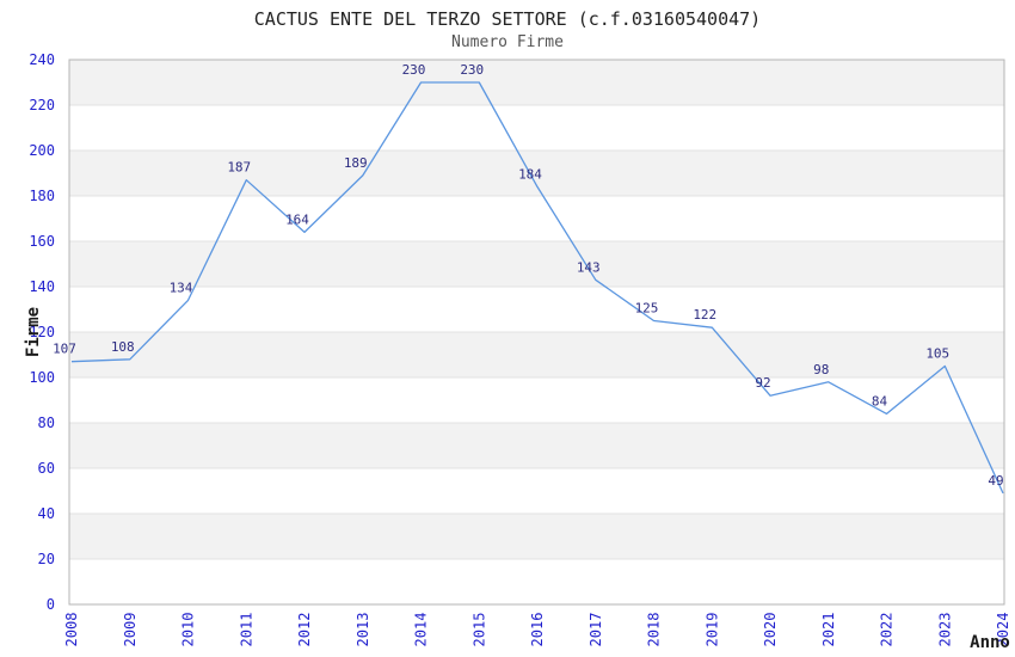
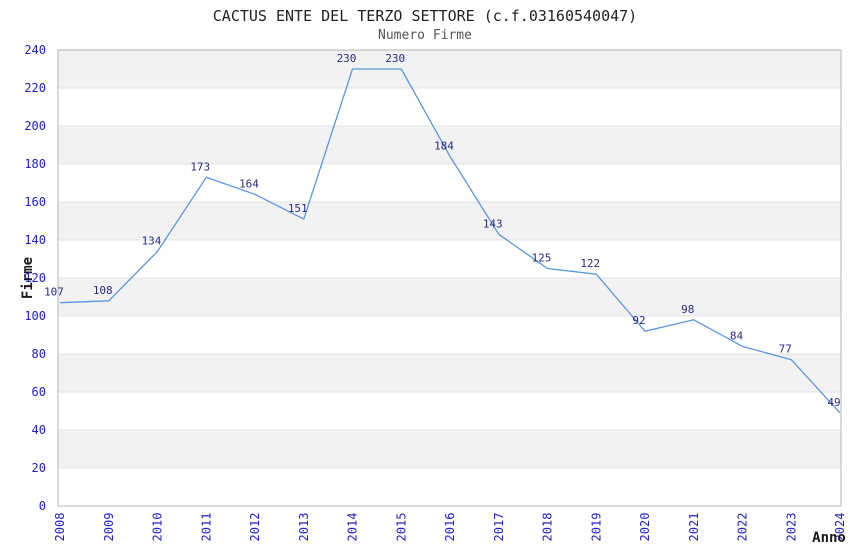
2011: 187 -> 173
2013: 189 -> 151
2023: 105 -> 77
